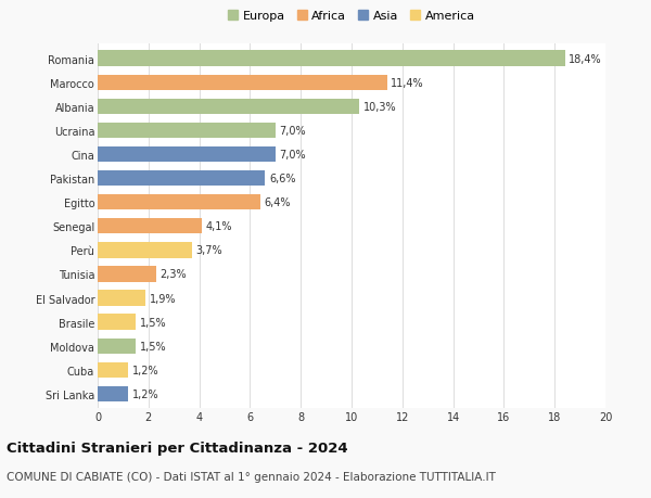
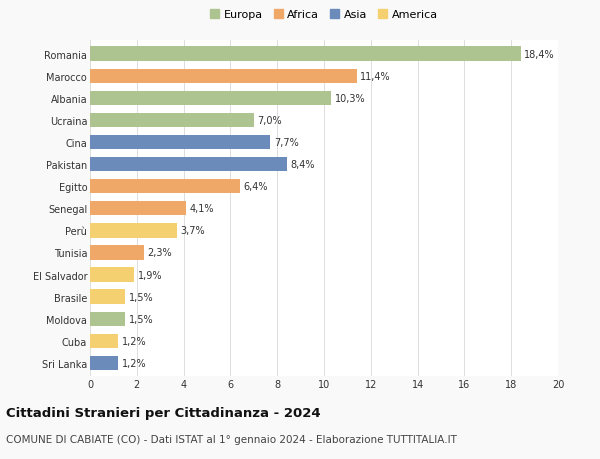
Cina: 7,0% -> 7,7%
Pakistan: 6,6% -> 8,4%
